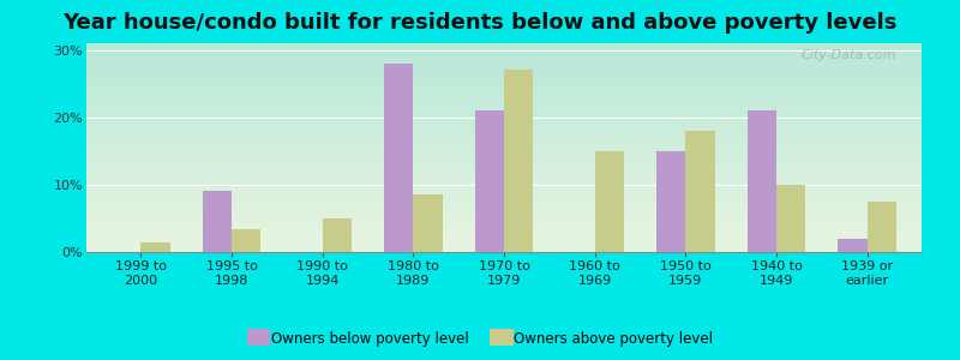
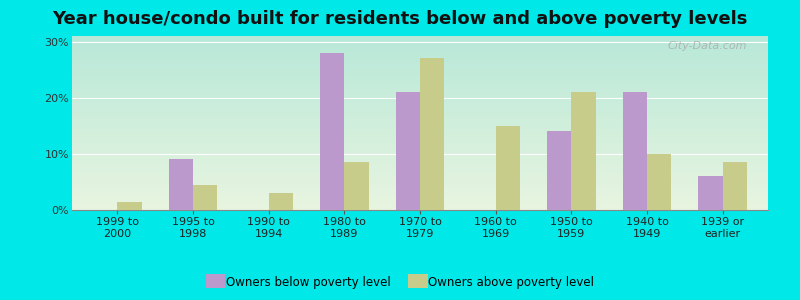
Owners above poverty level/1995 to 1998: 3.4% -> 4.5%
Owners above poverty level/1990 to 1994: 5.0% -> 3.0%
Owners below poverty level/1950 to 1959: 15% -> 14%
Owners above poverty level/1950 to 1959: 18.0% -> 21.0%
Owners below poverty level/1939 or earlier: 2% -> 6%
Owners above poverty level/1939 or earlier: 7.4% -> 8.5%
